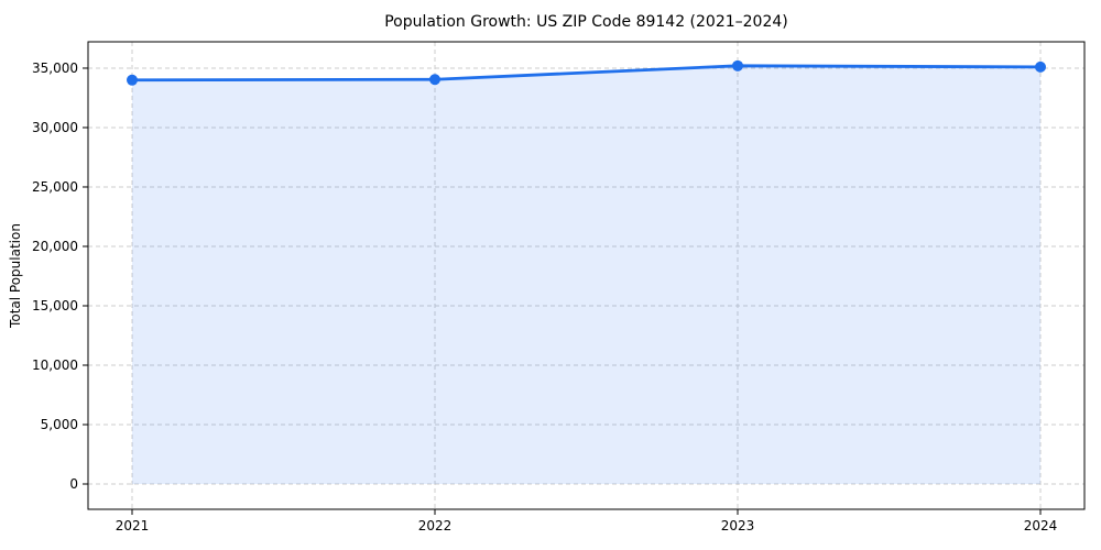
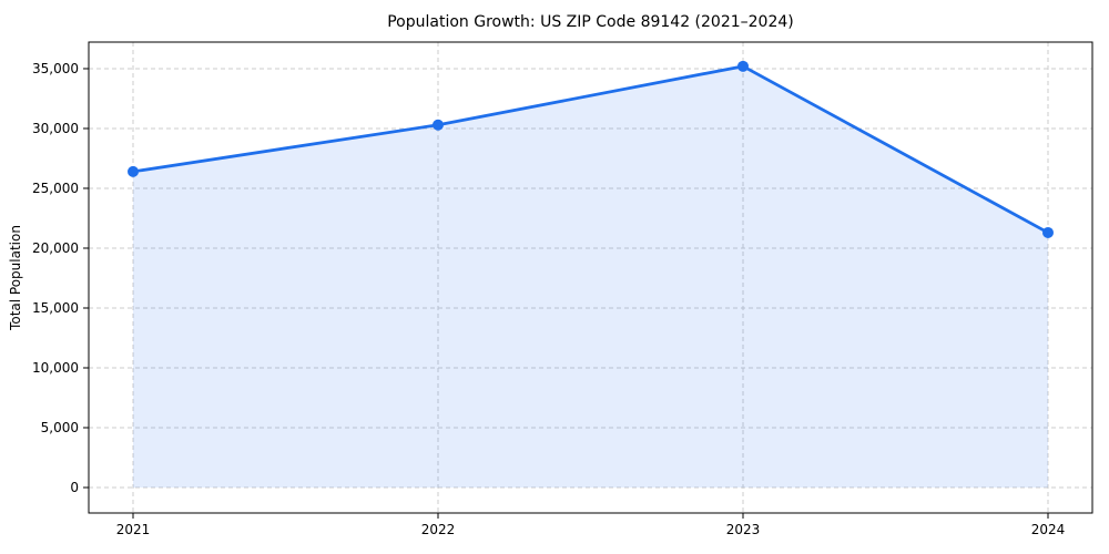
2021: 34000 -> 26400
2022: 34000 -> 30300
2024: 35100 -> 21300
